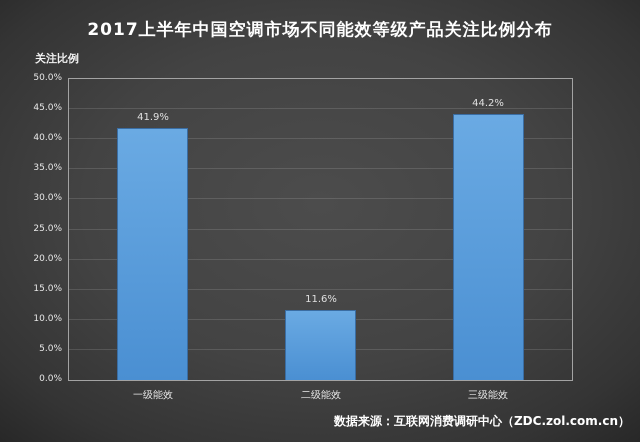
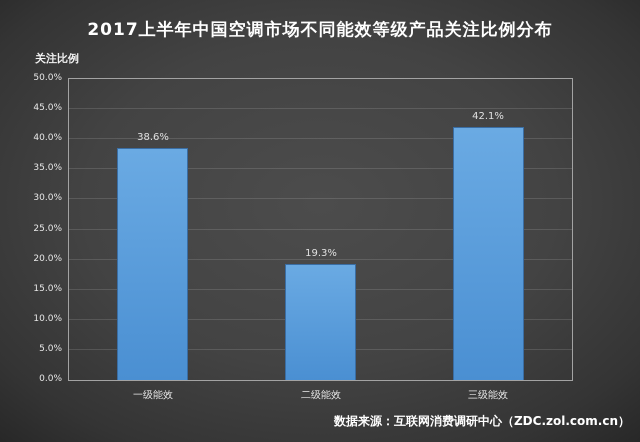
一级能效: 41.9% -> 38.6%
二级能效: 11.6% -> 19.3%
三级能效: 44.2% -> 42.1%
